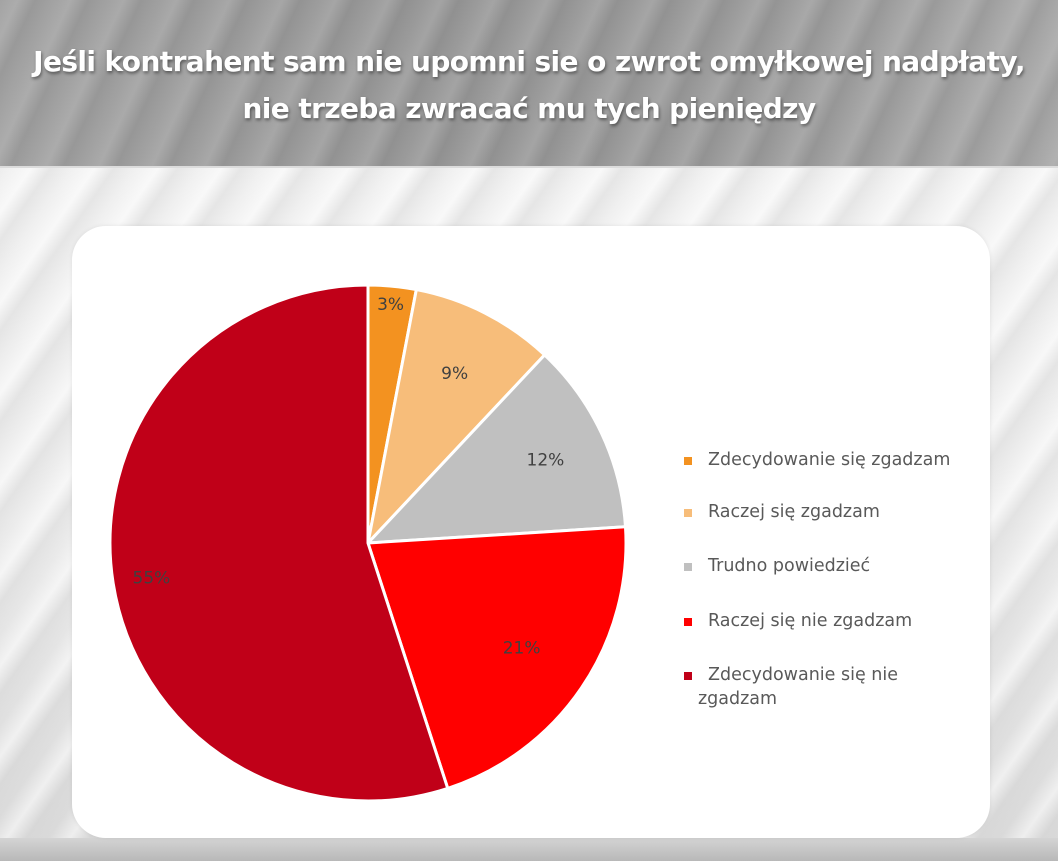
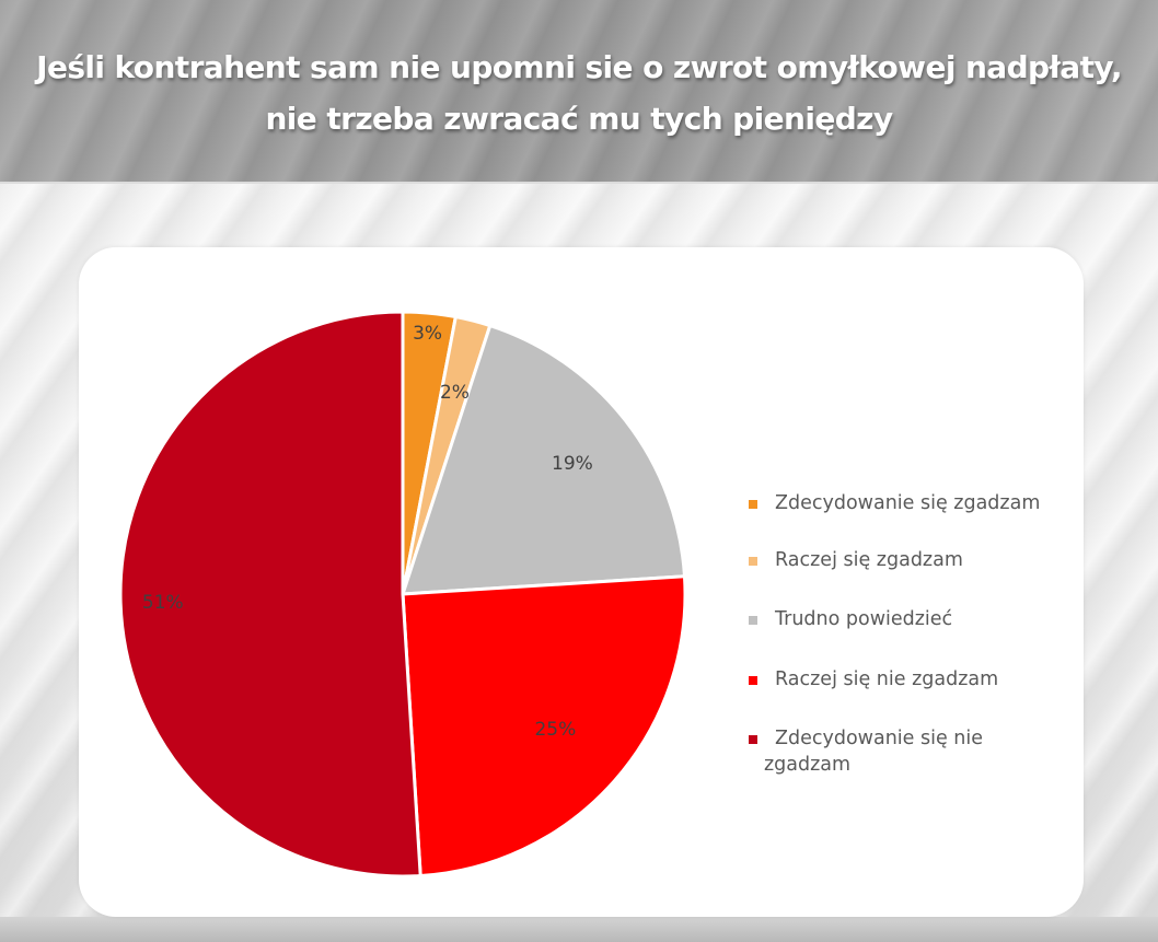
Raczej się zgadzam: 9% -> 2%
Trudno powiedzieć: 12% -> 19%
Raczej się nie zgadzam: 21% -> 25%
Zdecydowanie się nie zgadzam: 55% -> 51%
